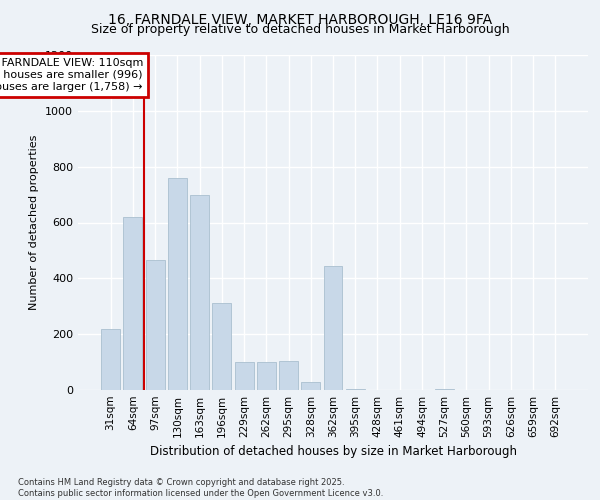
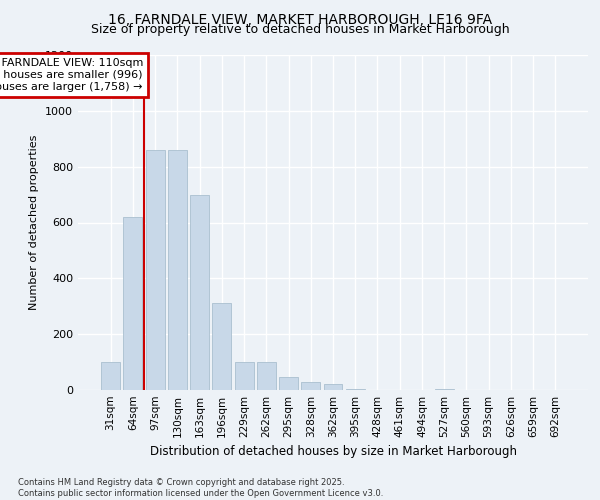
31sqm: 220 -> 100
97sqm: 465 -> 860
130sqm: 760 -> 860
295sqm: 105 -> 45
362sqm: 445 -> 20
